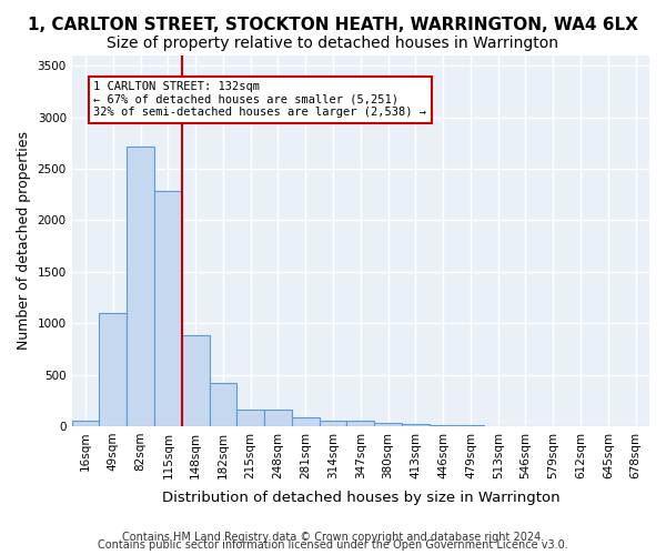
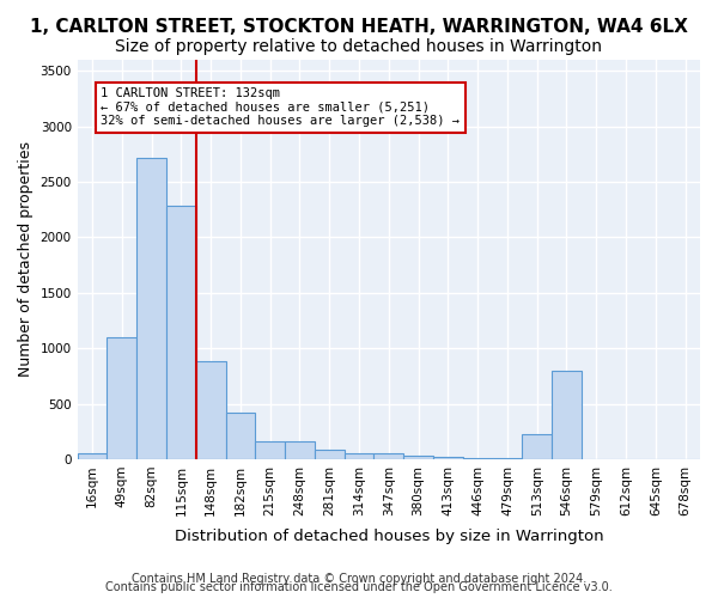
513sqm: 0 -> 220
546sqm: 0 -> 800
